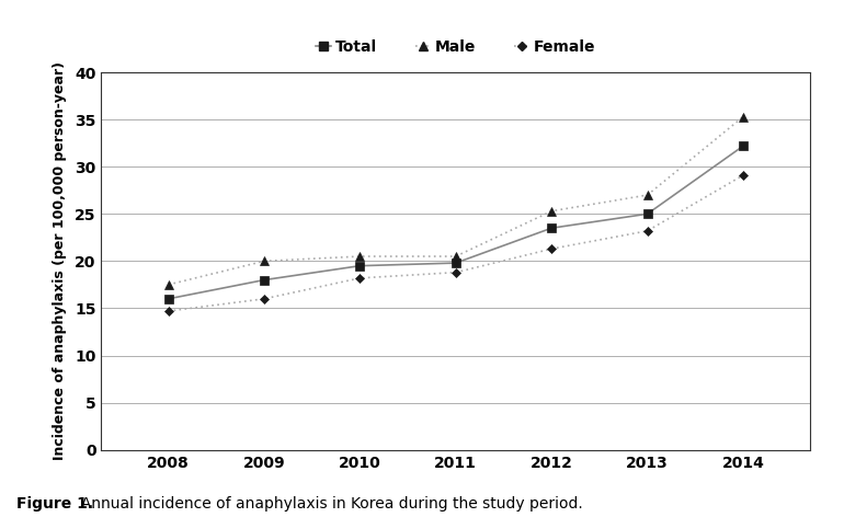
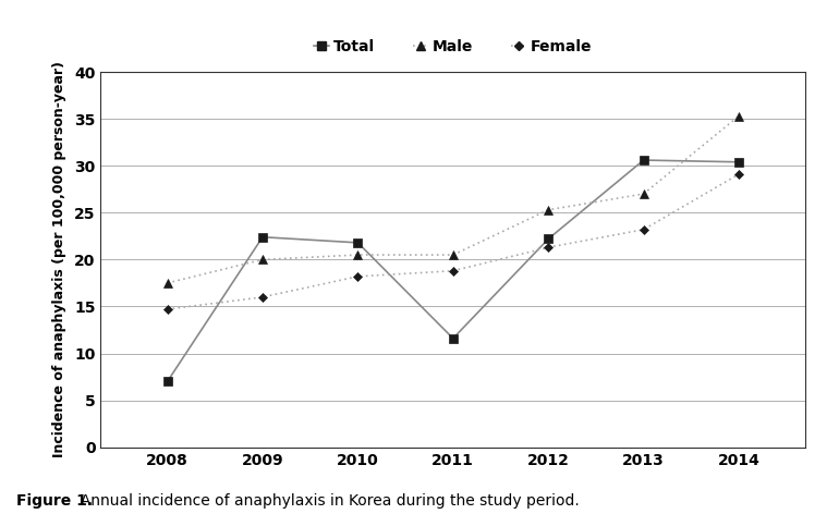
Total/2008: 16.0 -> 7.0
Total/2009: 18.0 -> 22.4
Total/2010: 19.5 -> 21.8
Total/2011: 19.8 -> 11.6
Total/2012: 23.5 -> 22.2
Total/2013: 25.0 -> 30.6
Total/2014: 32.2 -> 30.4
